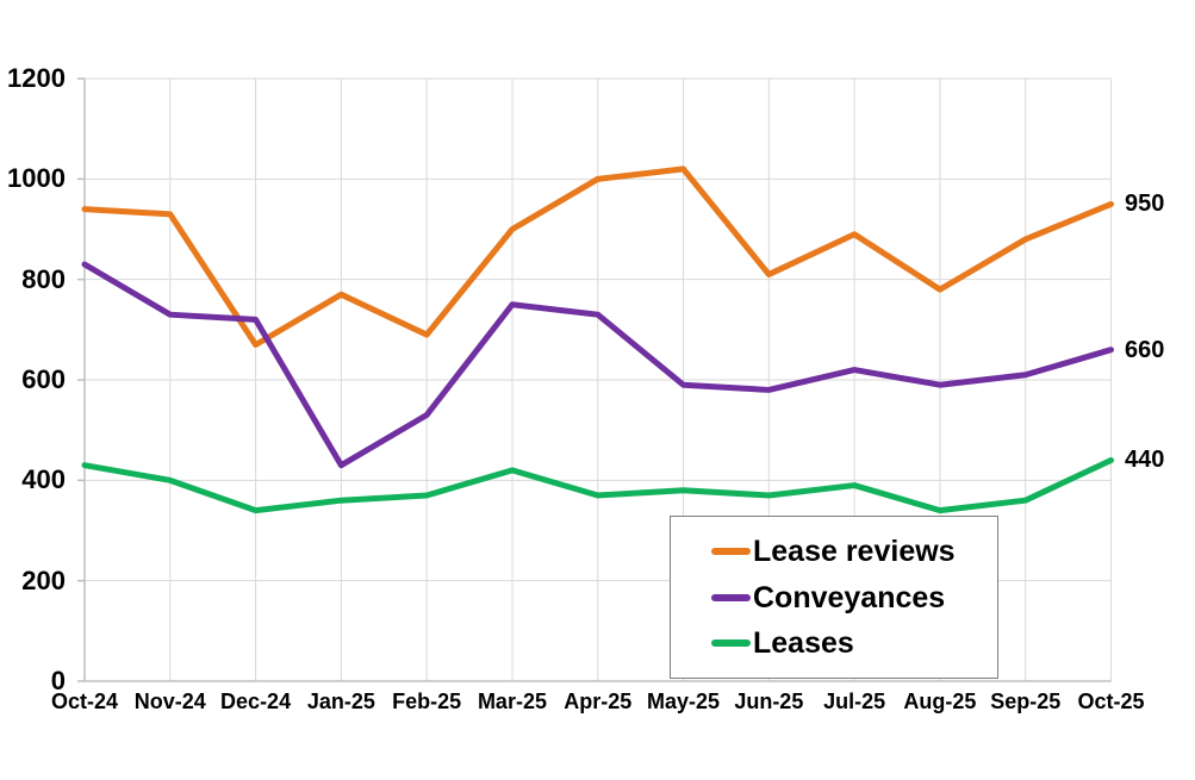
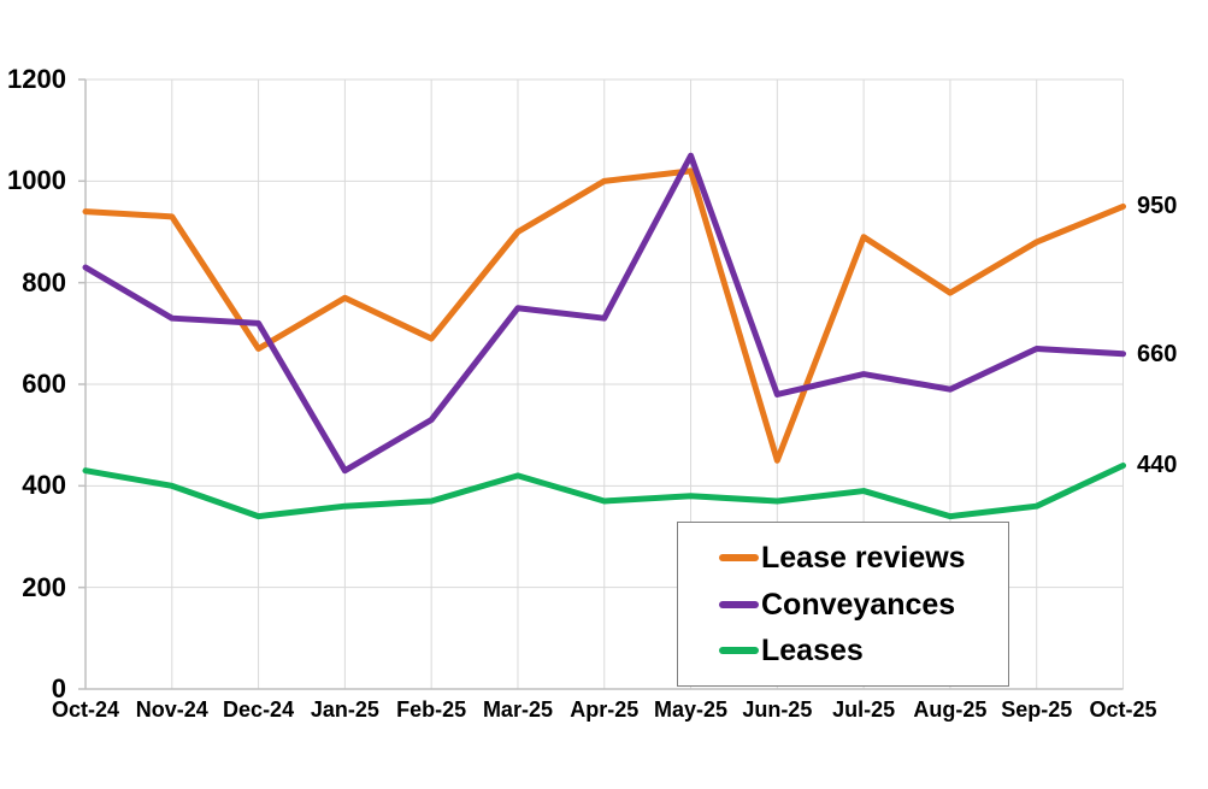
Conveyances/May-25: 590 -> 1050
Lease reviews/Jun-25: 810 -> 450
Conveyances/Sep-25: 610 -> 670
